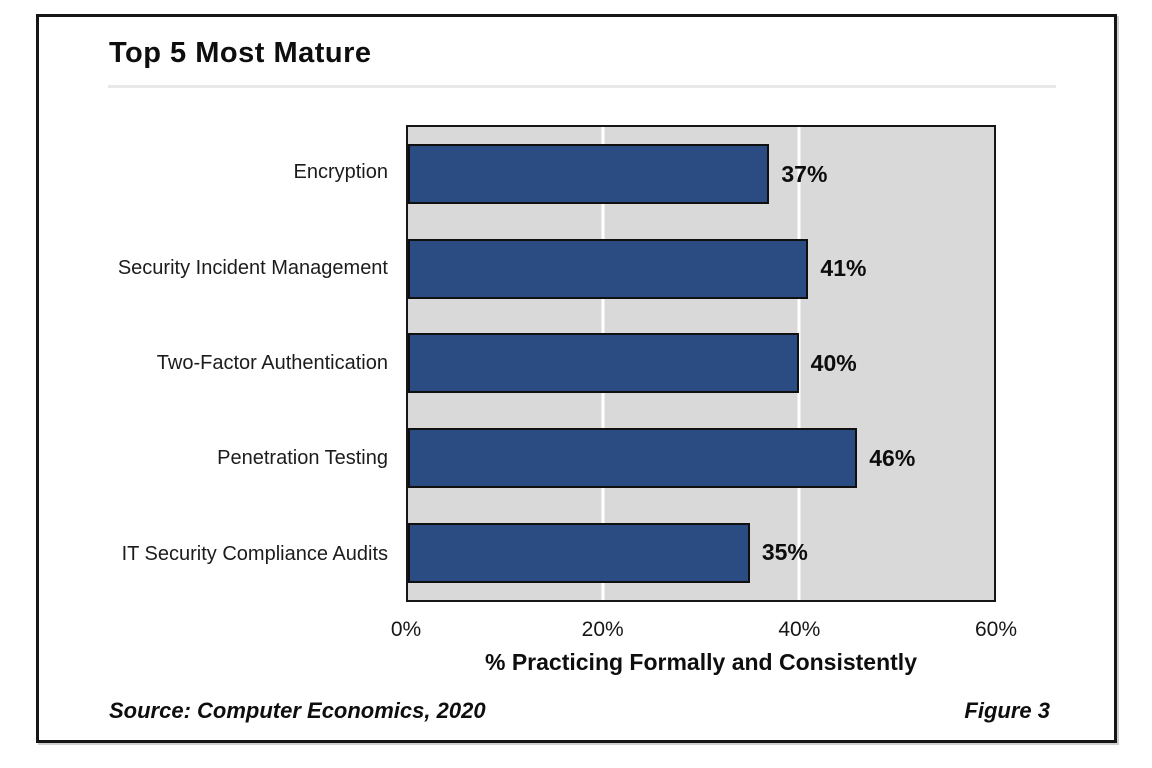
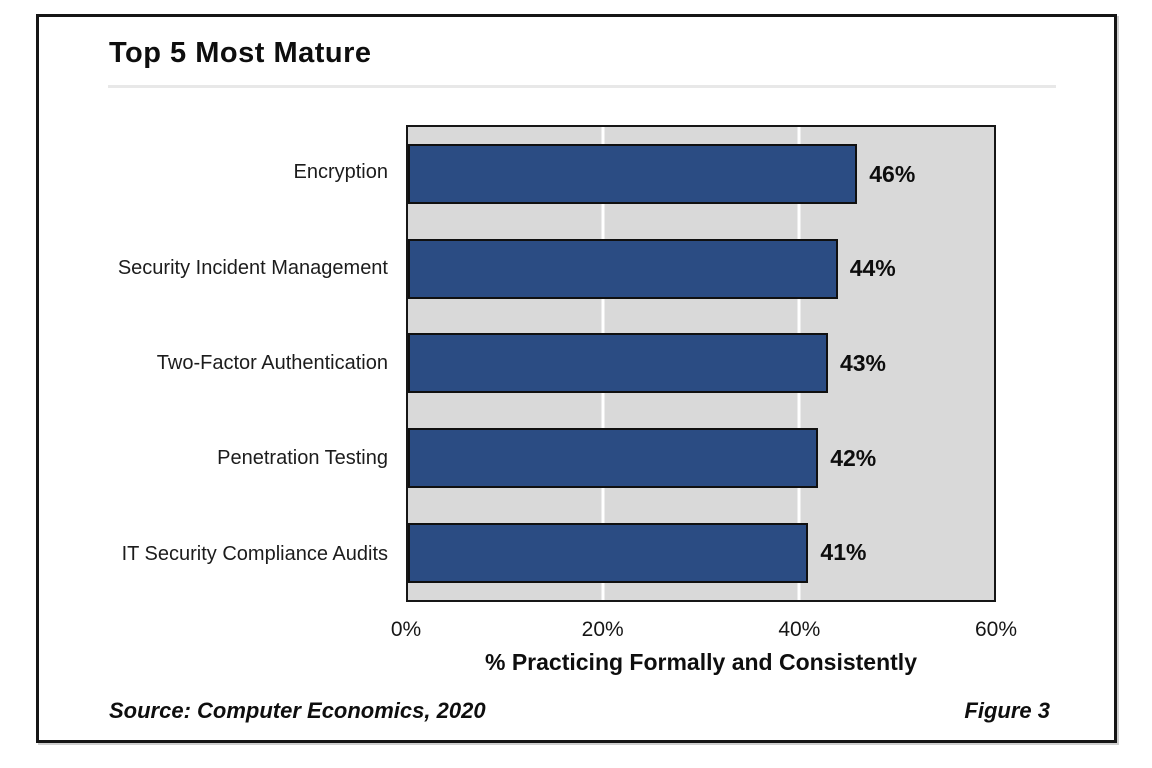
Encryption: 37% -> 46%
Security Incident Management: 41% -> 44%
Two-Factor Authentication: 40% -> 43%
Penetration Testing: 46% -> 42%
IT Security Compliance Audits: 35% -> 41%
